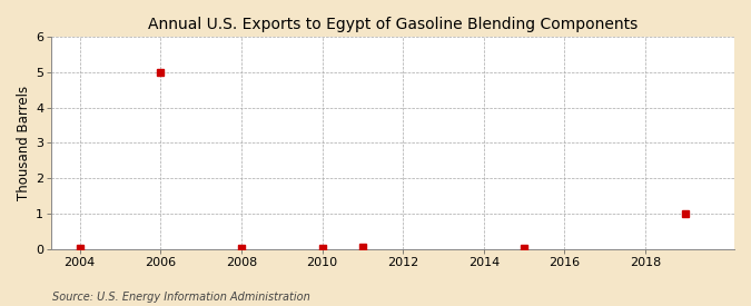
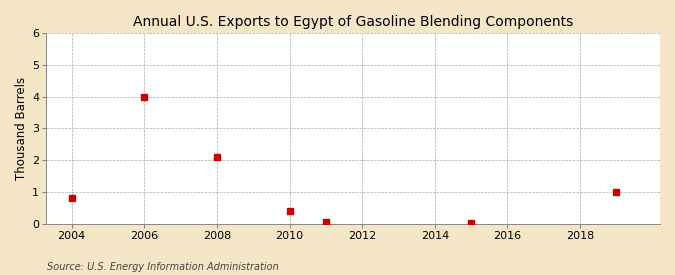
2004: 0.02 -> 0.80
2006: 5.00 -> 4.00
2008: 0.02 -> 2.10
2010: 0.02 -> 0.40
